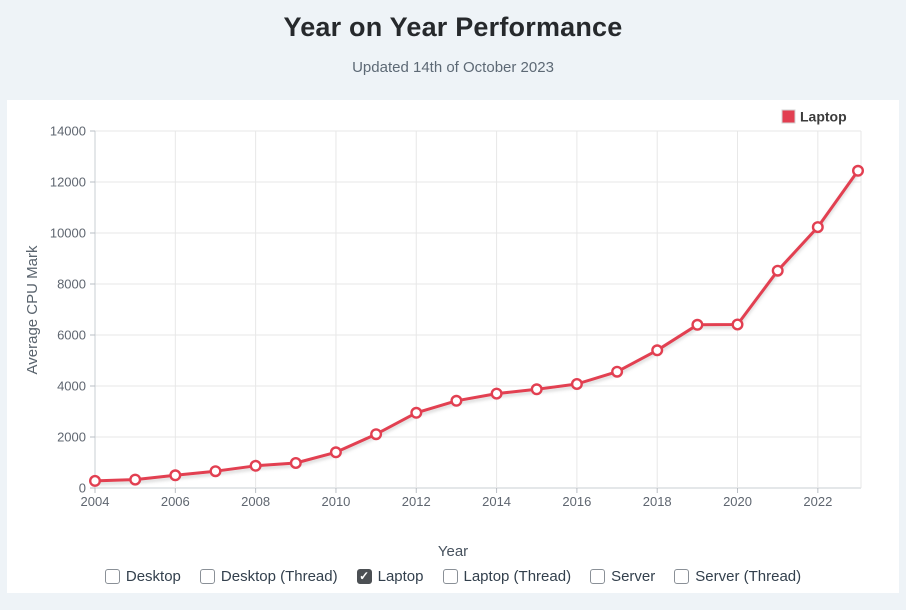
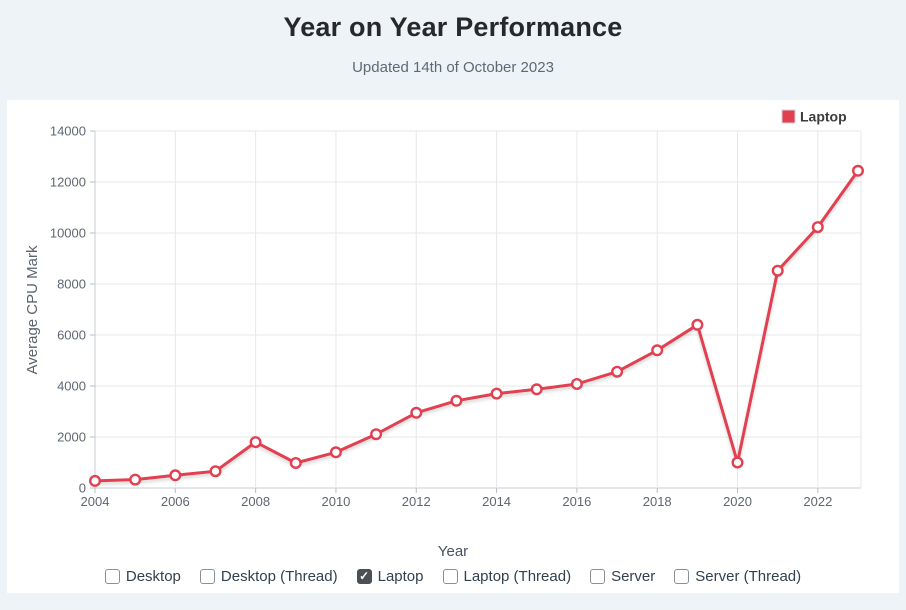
2008: 900 -> 1800
2020: 6400 -> 1000
